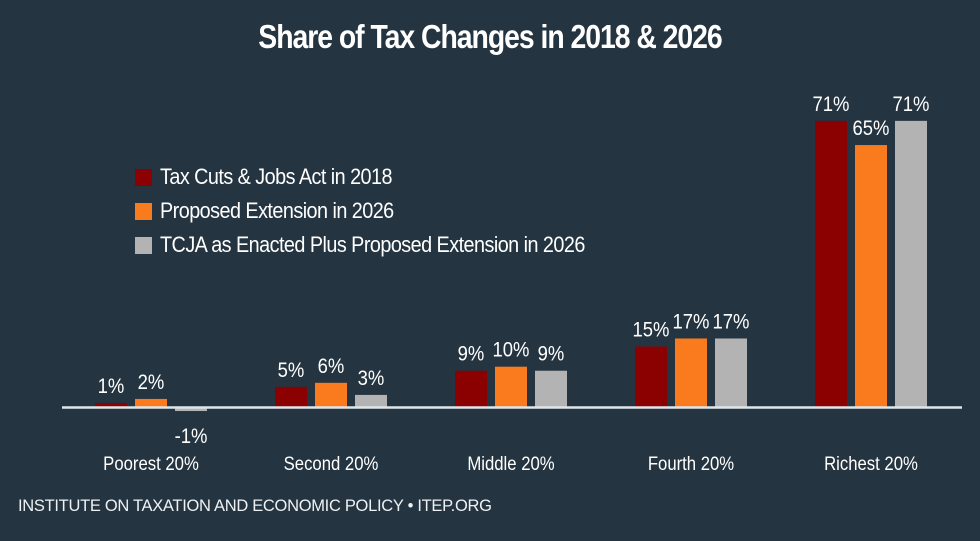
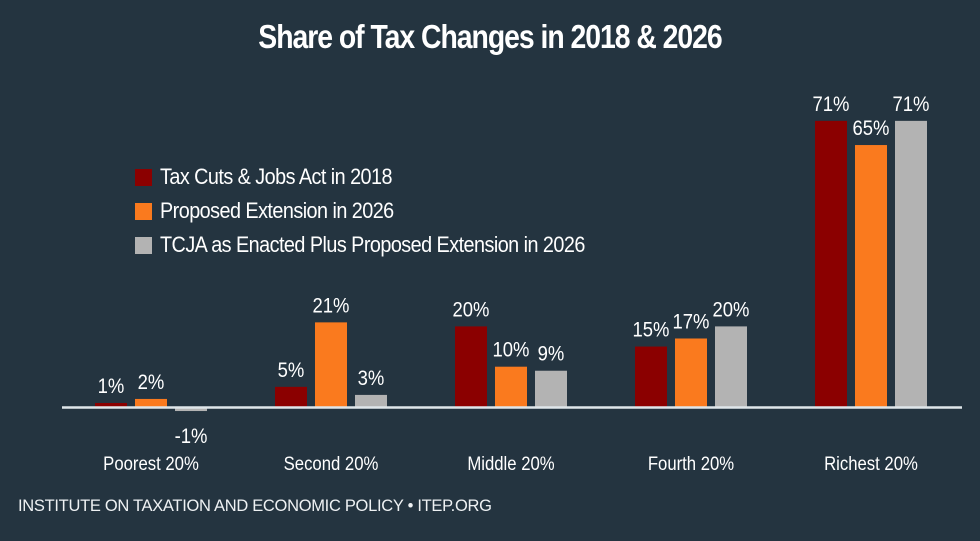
Proposed Extension in 2026/Second 20%: 6% -> 21%
Tax Cuts & Jobs Act in 2018/Middle 20%: 9% -> 20%
TCJA as Enacted Plus Proposed Extension in 2026/Fourth 20%: 17% -> 20%
